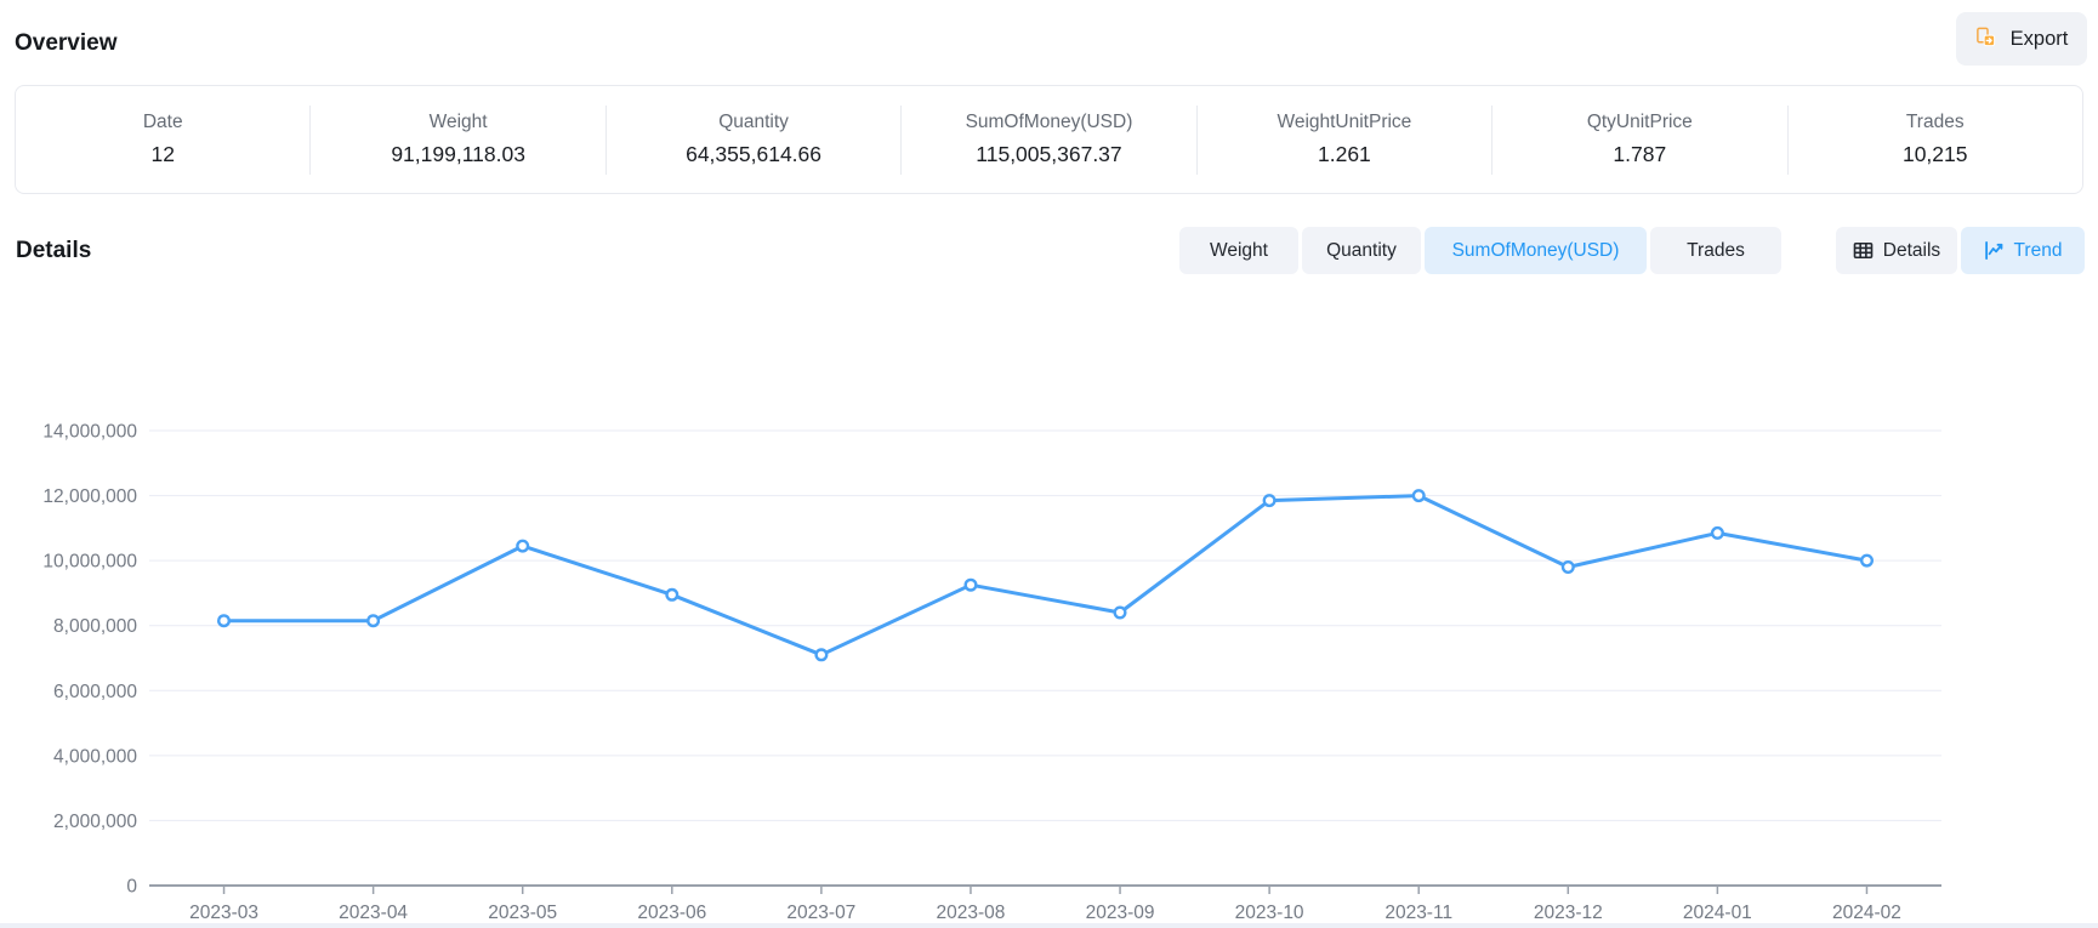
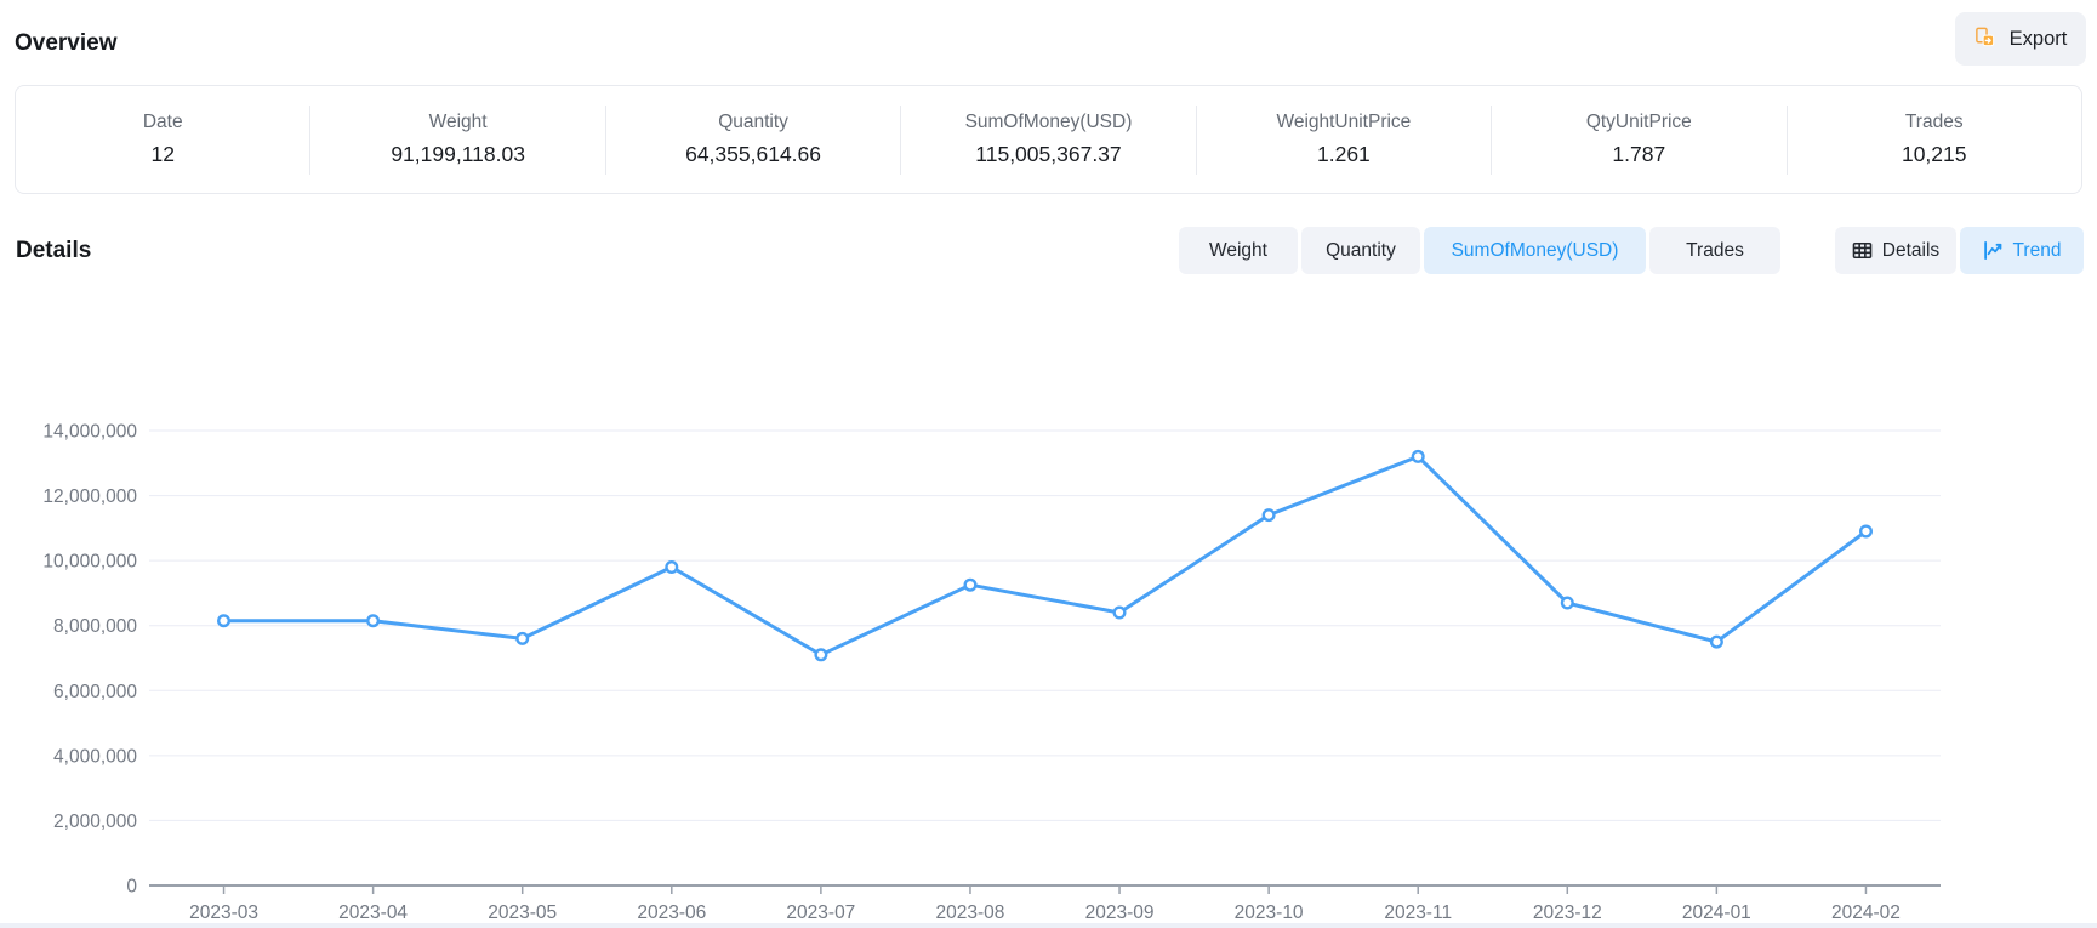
2023-05: 10400000 -> 7600000
2023-06: 9000000 -> 9800000
2023-10: 11800000 -> 11400000
2023-11: 12000000 -> 13200000
2023-12: 9800000 -> 8700000
2024-01: 10800000 -> 7500000
2024-02: 10000000 -> 10900000
